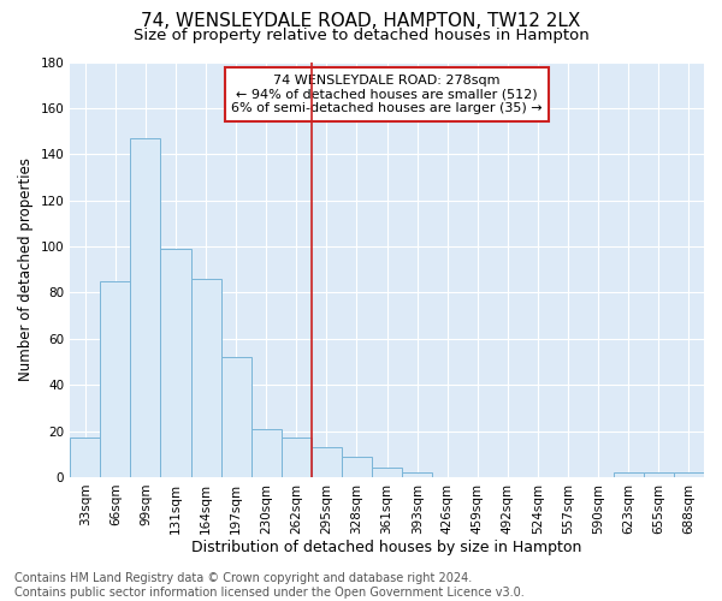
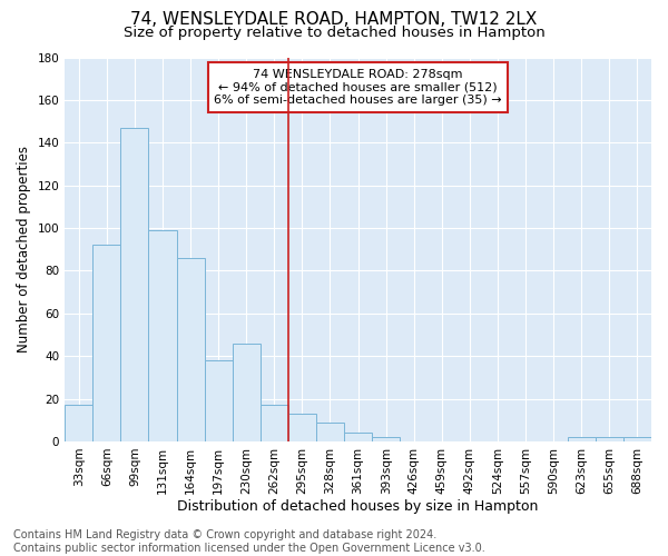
66sqm: 85 -> 92
197sqm: 52 -> 38
230sqm: 21 -> 46
